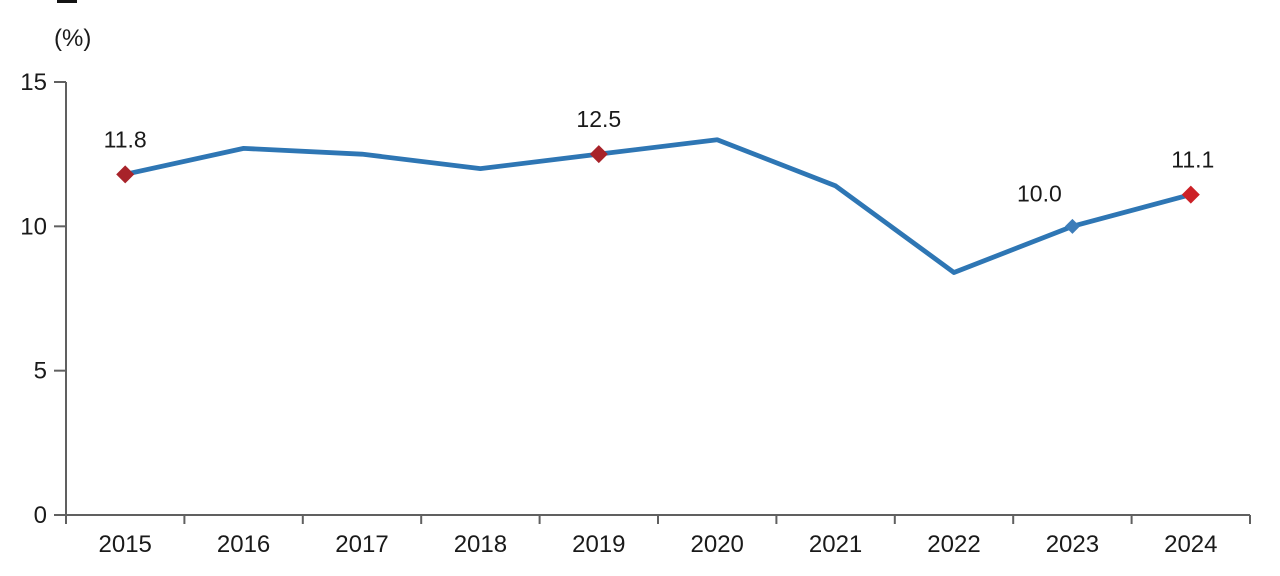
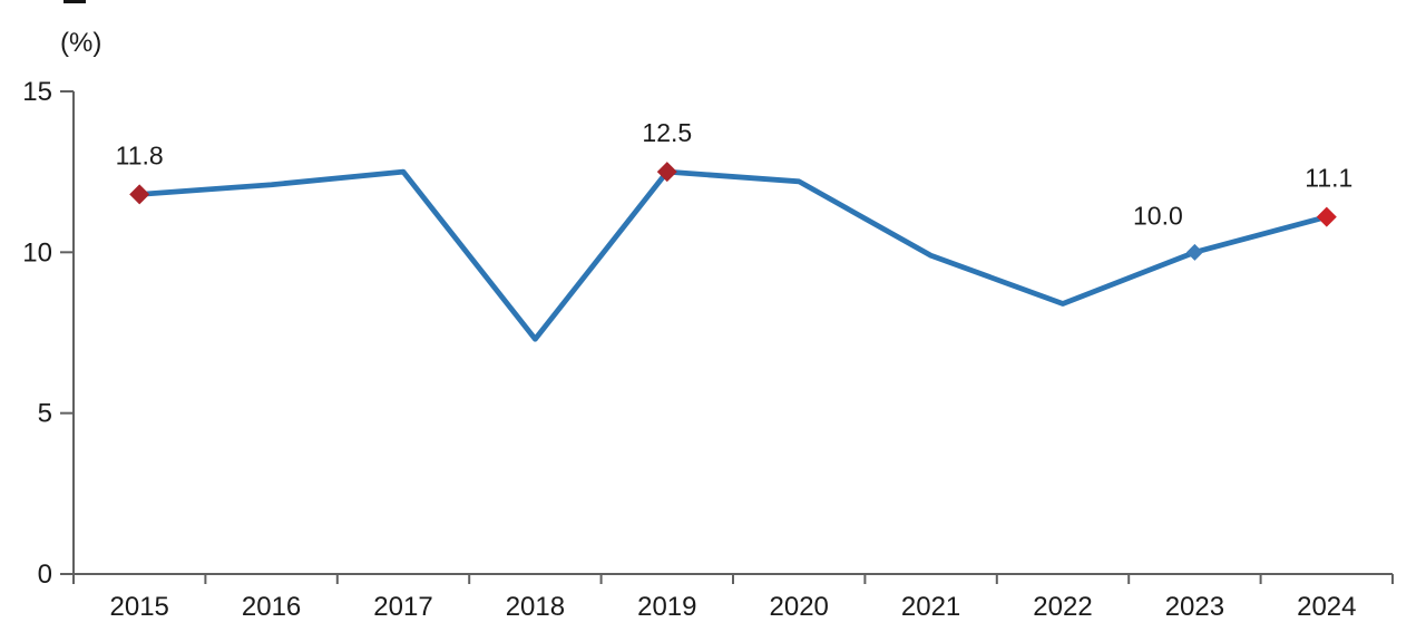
2016: 12.7 -> 12.1
2018: 12.0 -> 7.3
2020: 13.0 -> 12.2
2021: 11.4 -> 9.9
